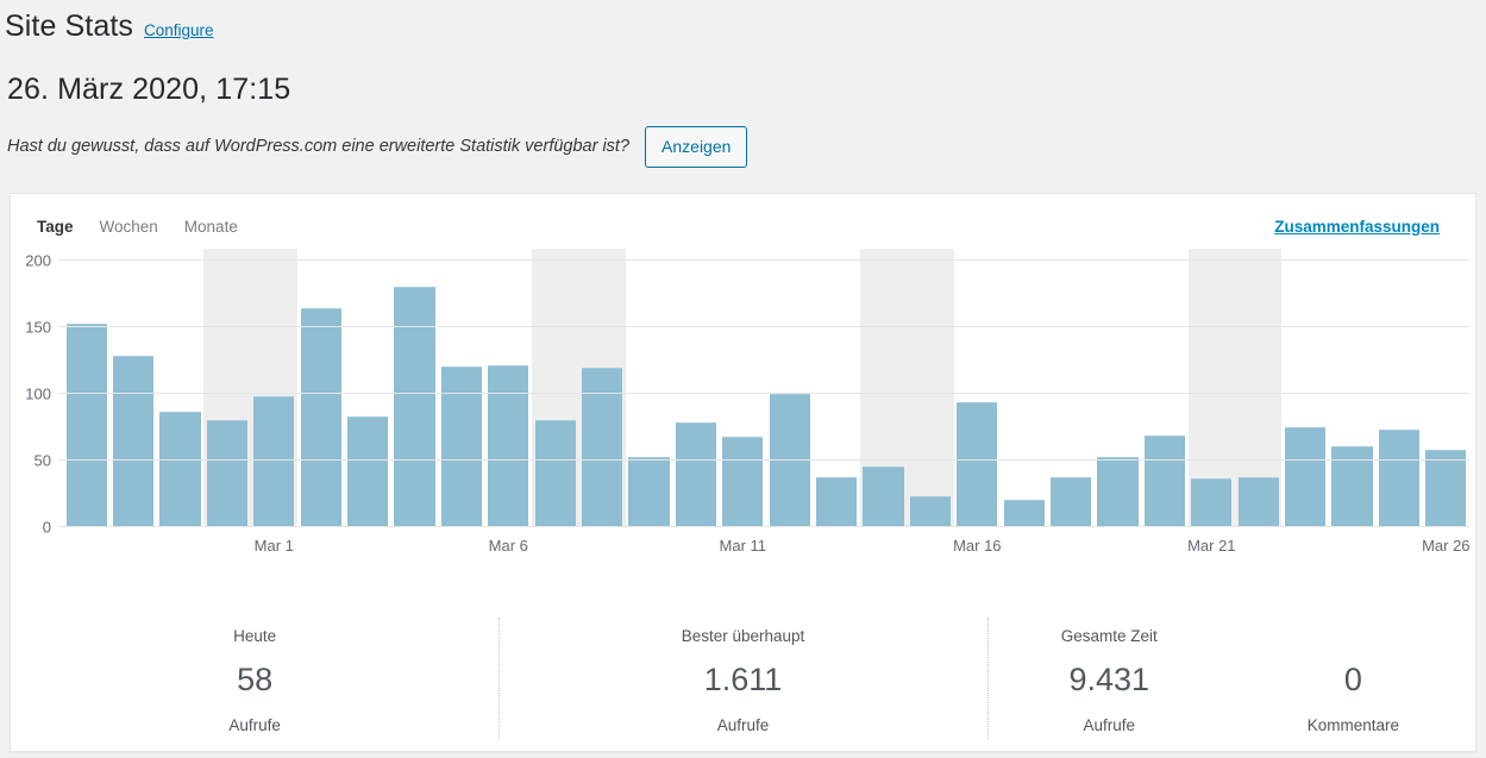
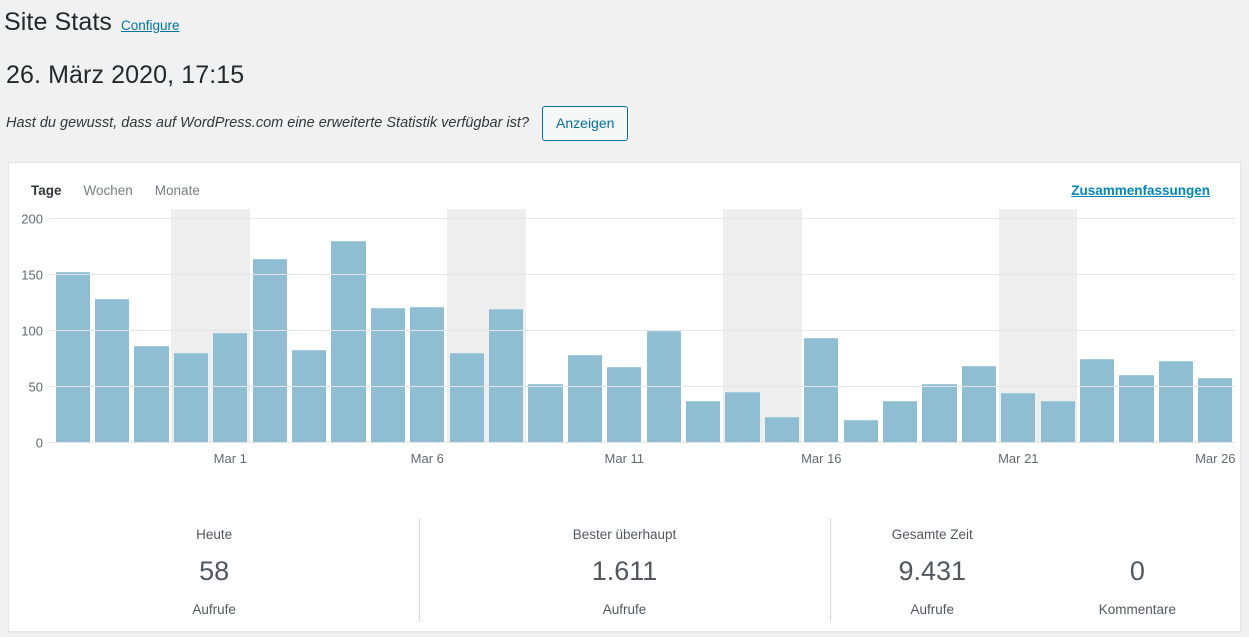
Mar 21: 36 -> 44
